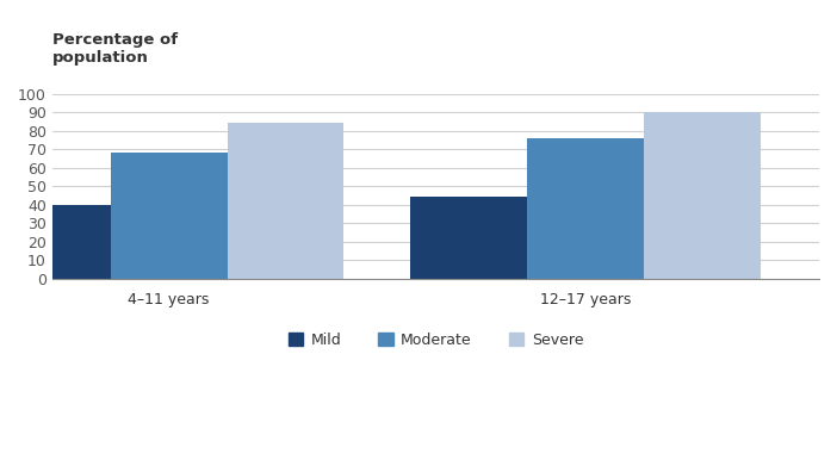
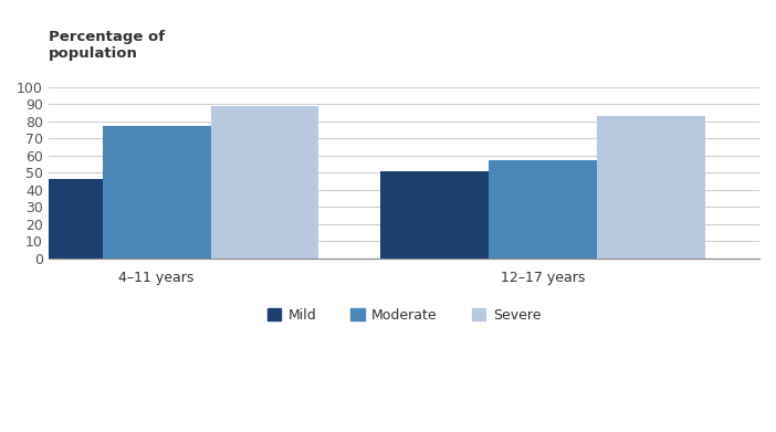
Mild/4–11 years: 40 -> 46
Moderate/4–11 years: 68 -> 77
Severe/4–11 years: 84 -> 89
Mild/12–17 years: 44 -> 51
Moderate/12–17 years: 76 -> 57
Severe/12–17 years: 90 -> 83
